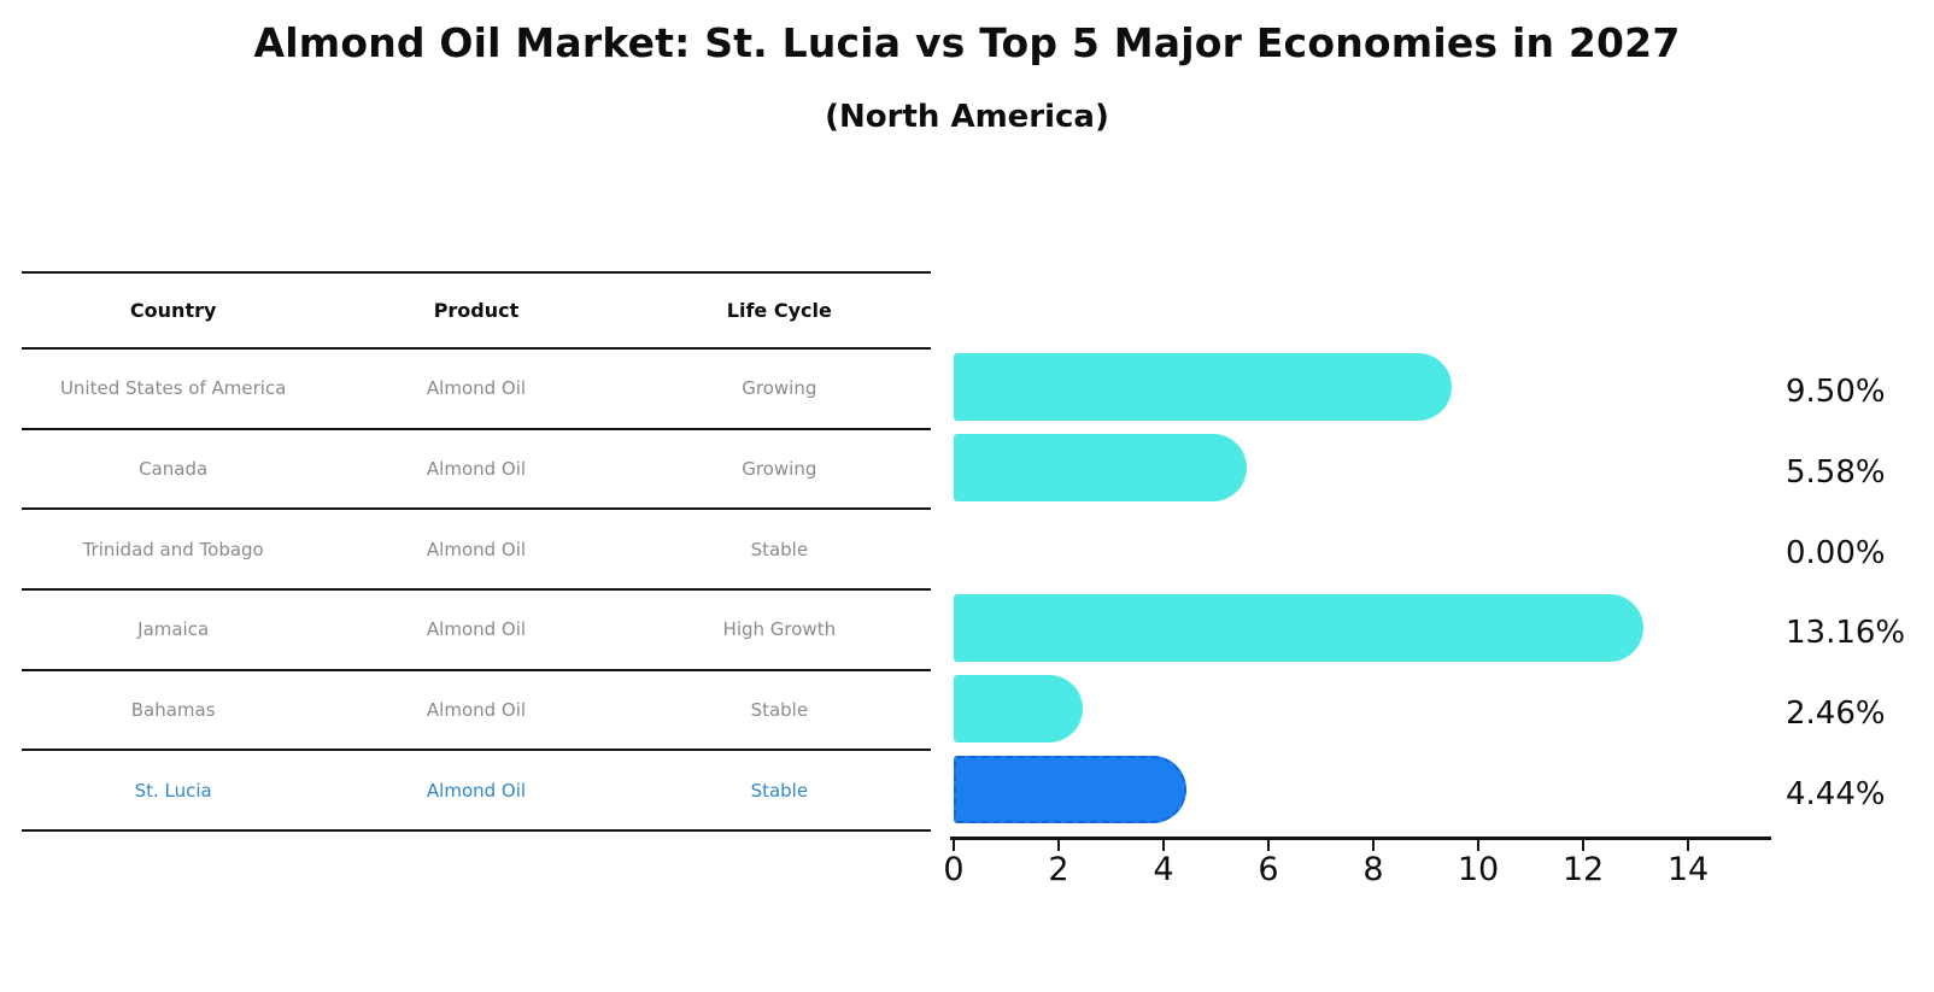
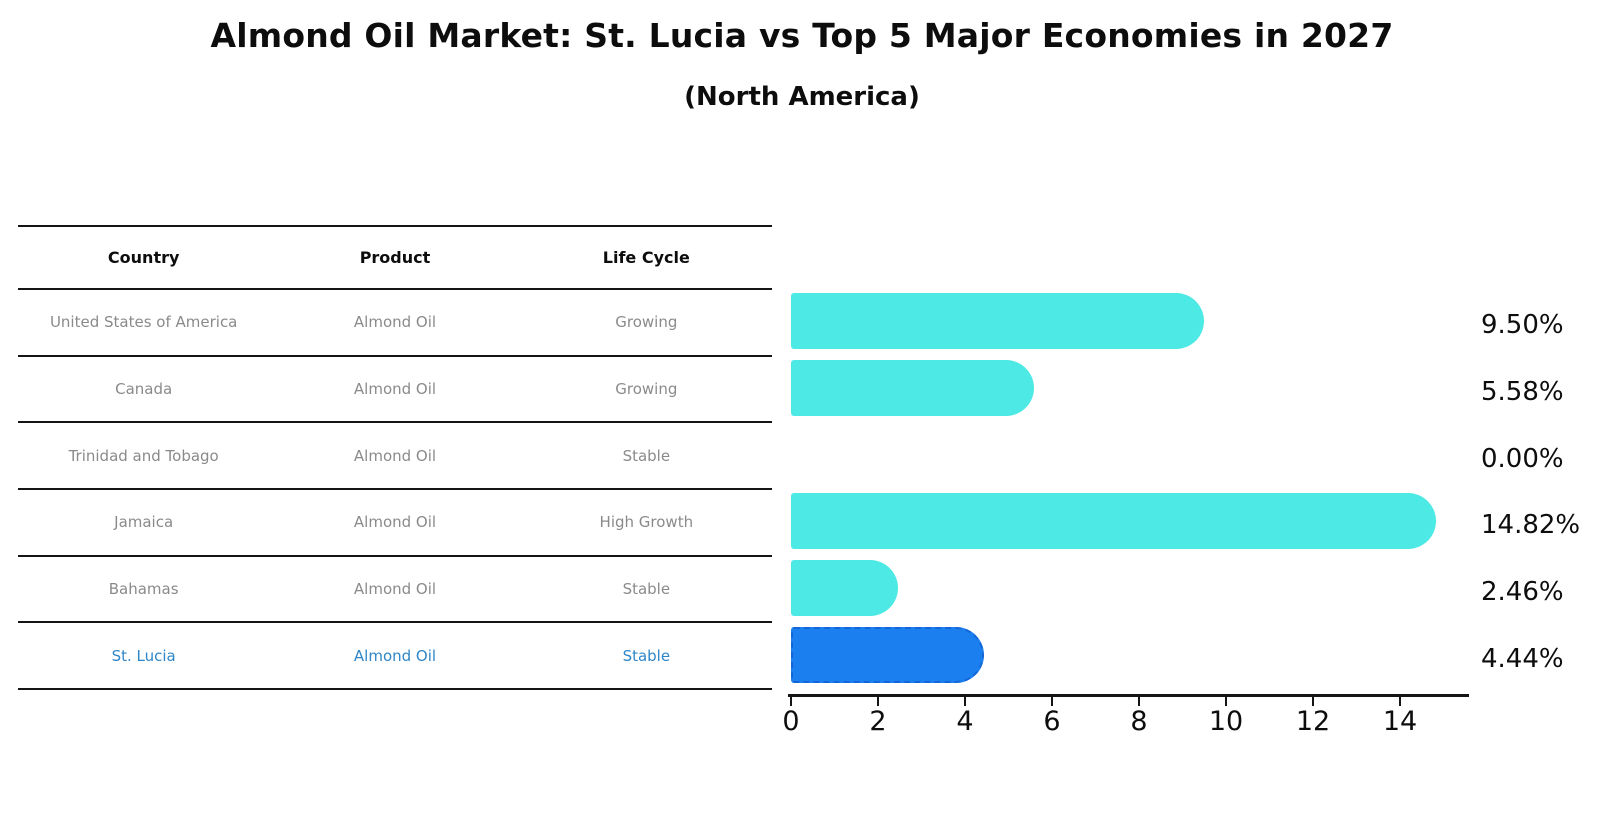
Jamaica: 13.16% -> 14.82%
